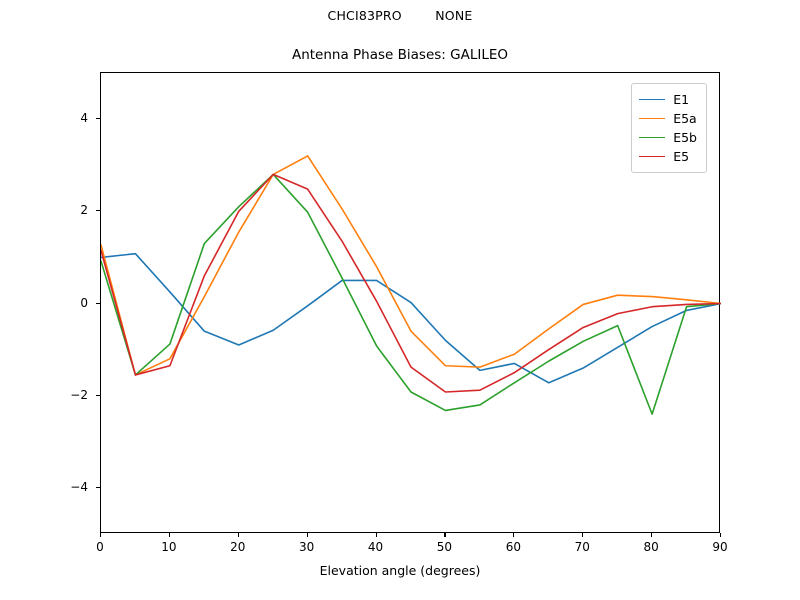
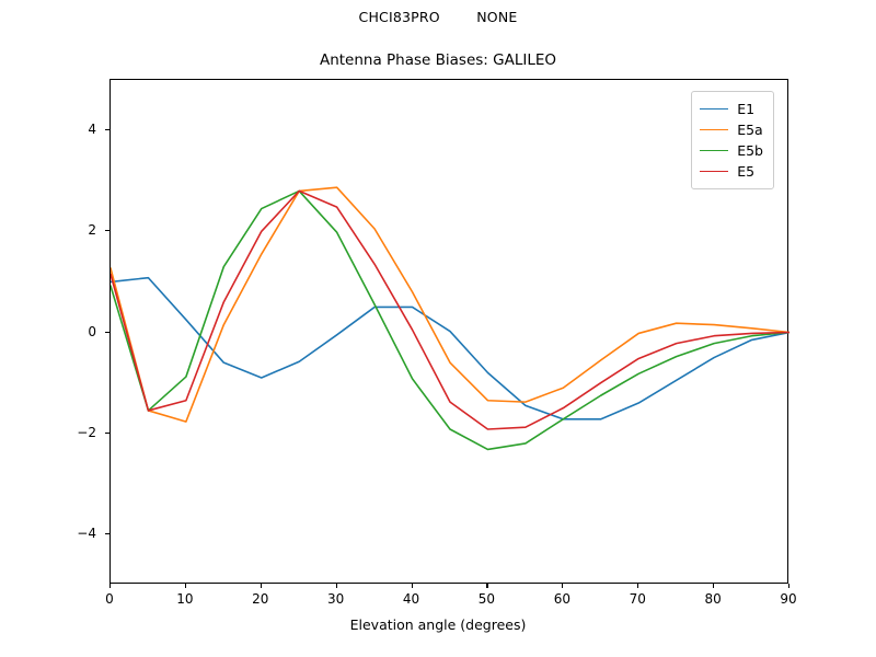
E5a/10: -1.2 -> -1.8
E5b/20: 2.1 -> 2.5
E5a/30: 3.2 -> 2.9
E1/60: -1.3 -> -1.7
E5b/80: -2.4 -> -0.2
